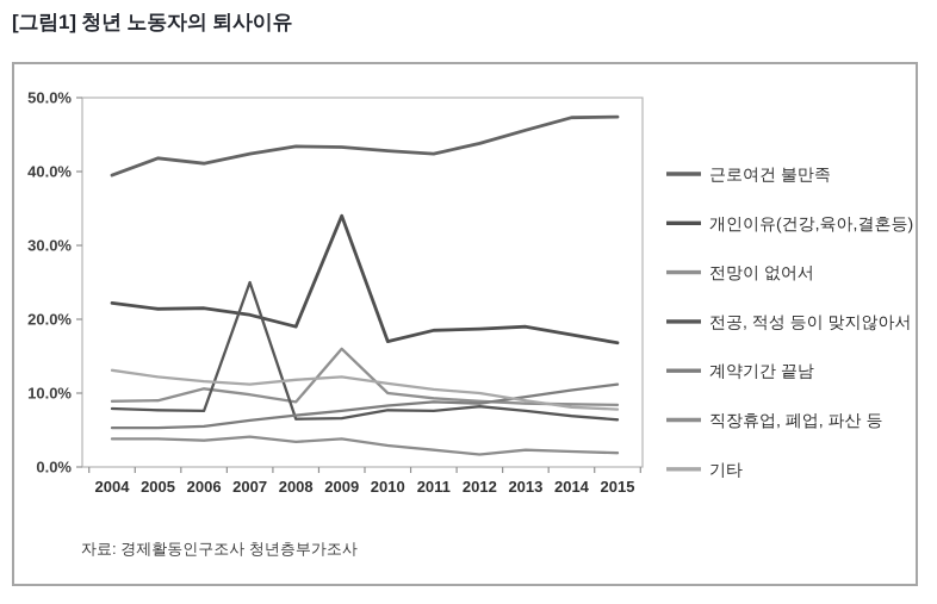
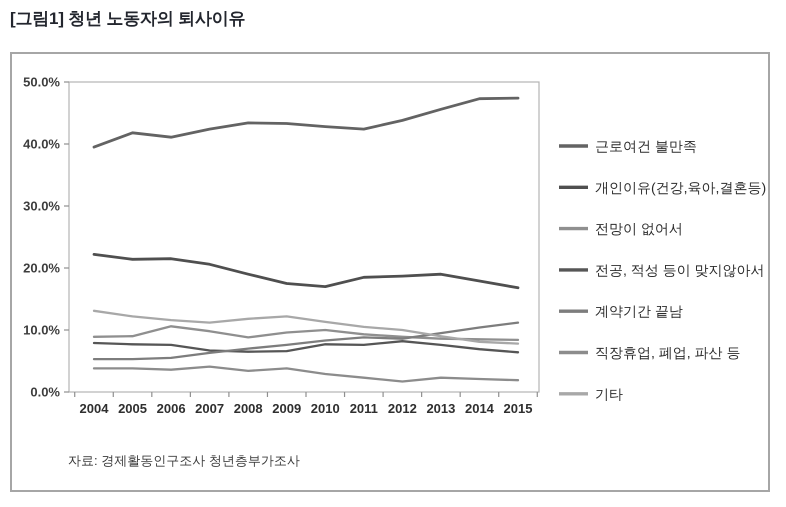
전공, 적성 등이 맞지않아서/2007: 25% -> 7%
개인이유(건강,육아,결혼등)/2009: 34% -> 18%
전망이 없어서/2009: 16% -> 10%
